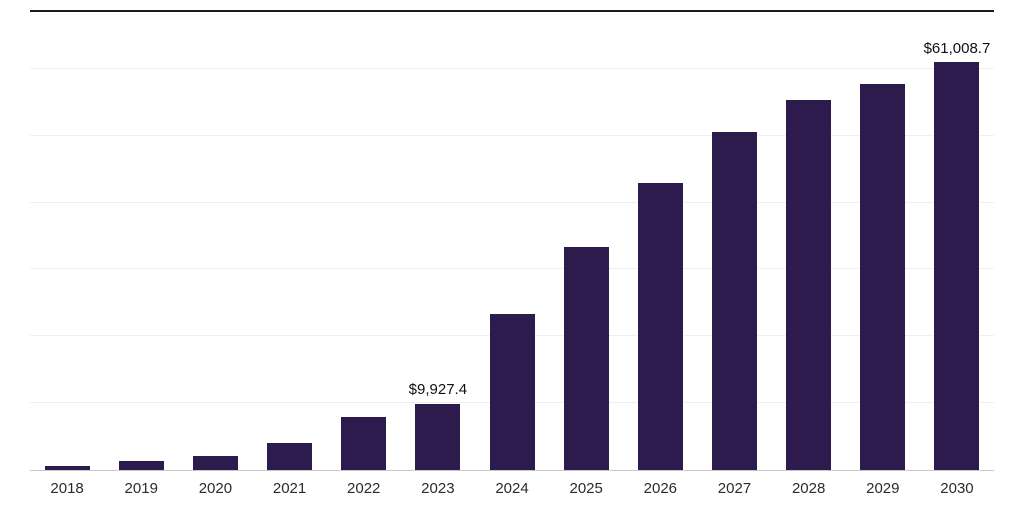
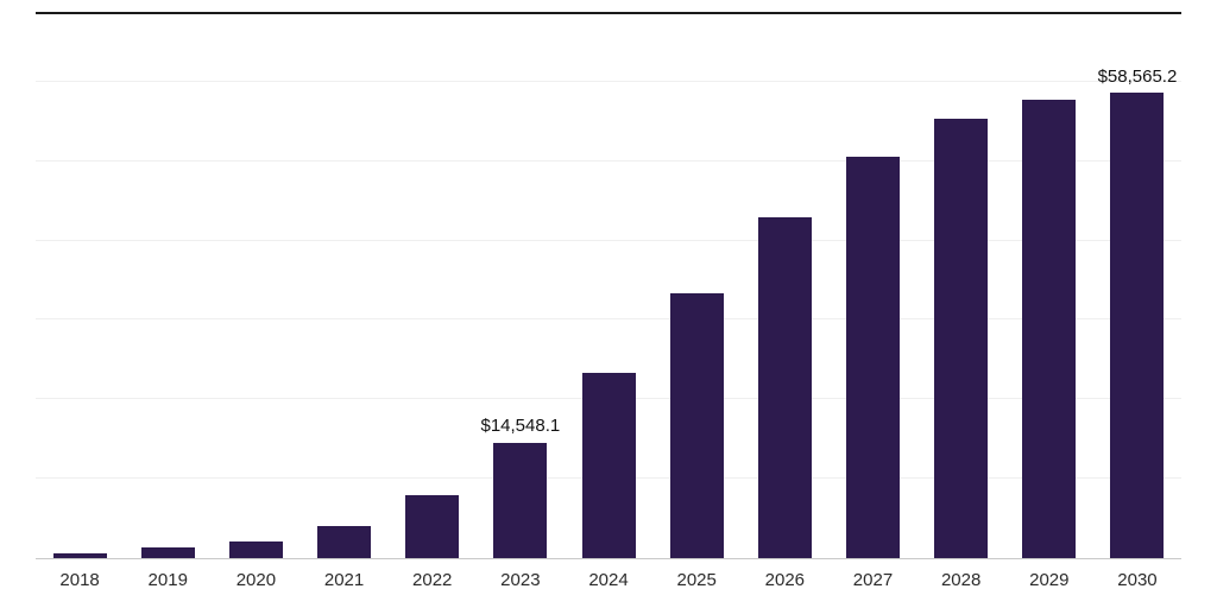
2023: $9,927.4 -> $14,548.1
2030: $61,008.7 -> $58,565.2
